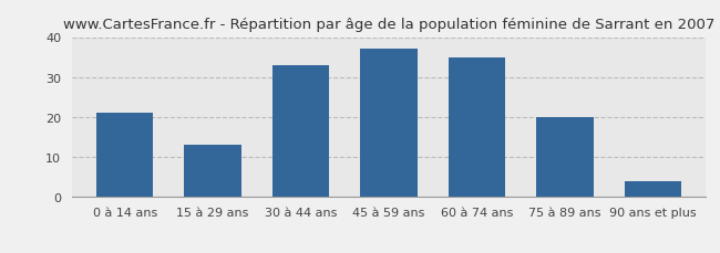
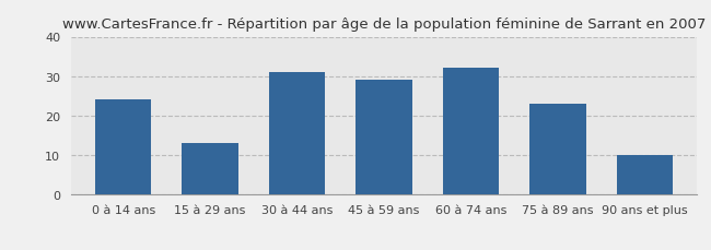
0 à 14 ans: 21 -> 24
30 à 44 ans: 33 -> 31
45 à 59 ans: 37 -> 29
60 à 74 ans: 35 -> 32
75 à 89 ans: 20 -> 23
90 ans et plus: 4 -> 10
